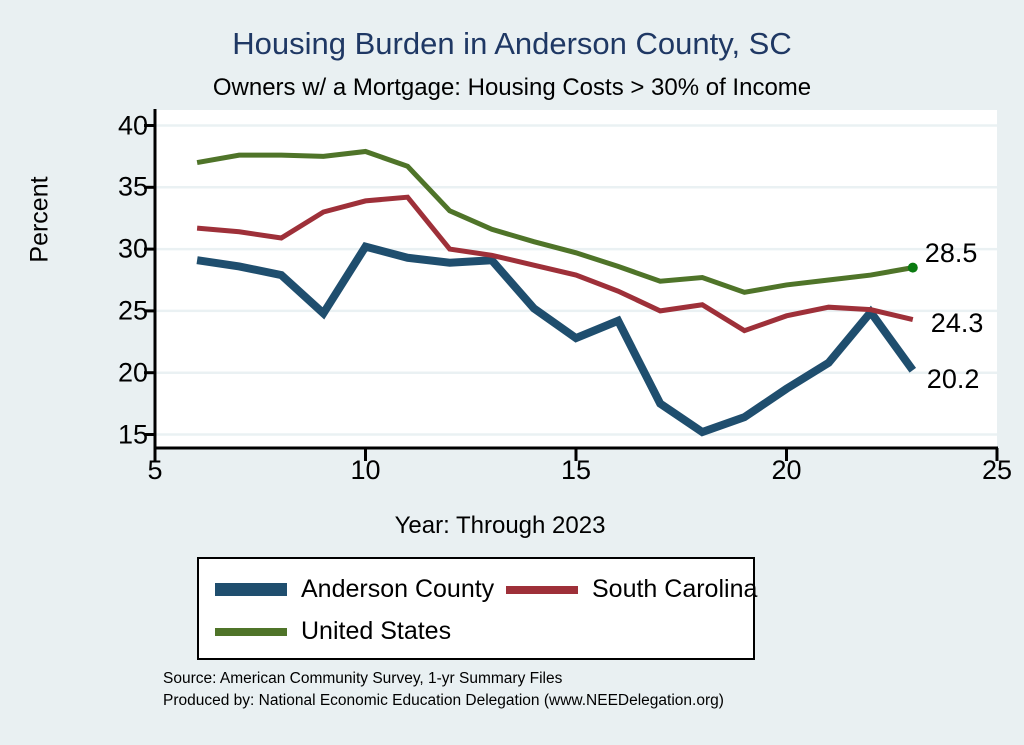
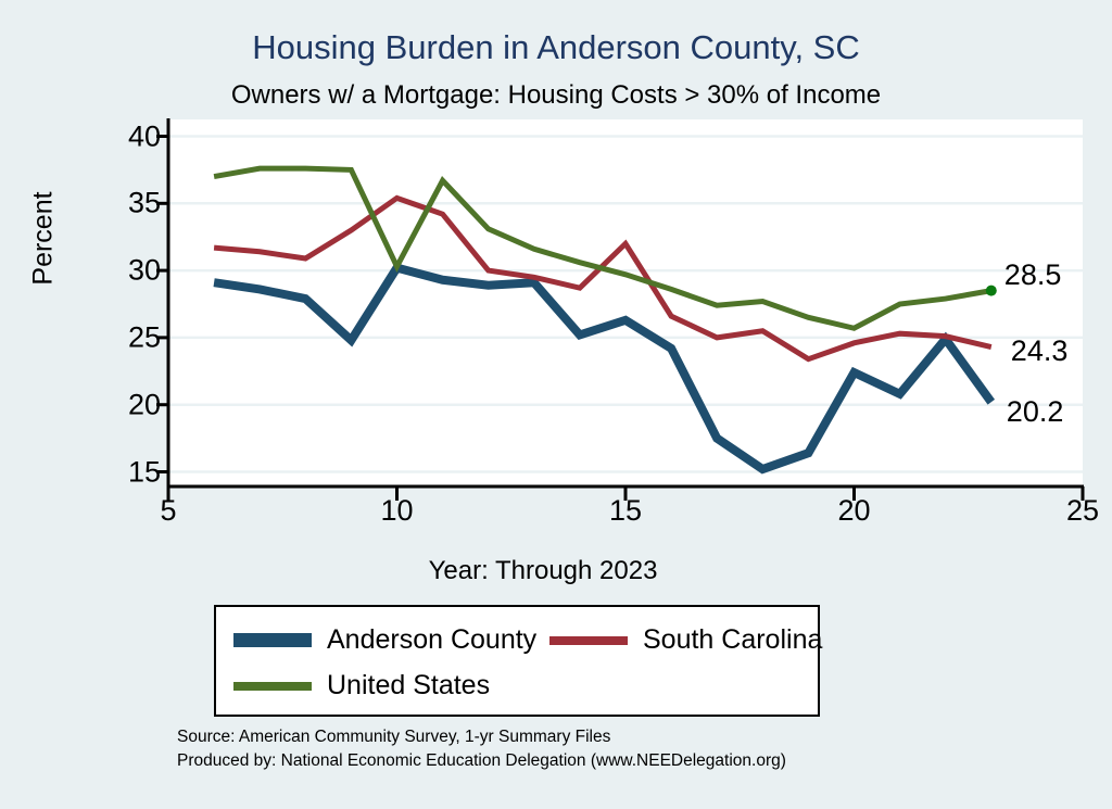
South Carolina/10: 33.9 -> 35.4
United States/10: 37.9 -> 30.3
Anderson County/15: 22.8 -> 26.3
South Carolina/15: 27.9 -> 32.0
Anderson County/20: 18.7 -> 22.4
United States/20: 27.1 -> 25.7
